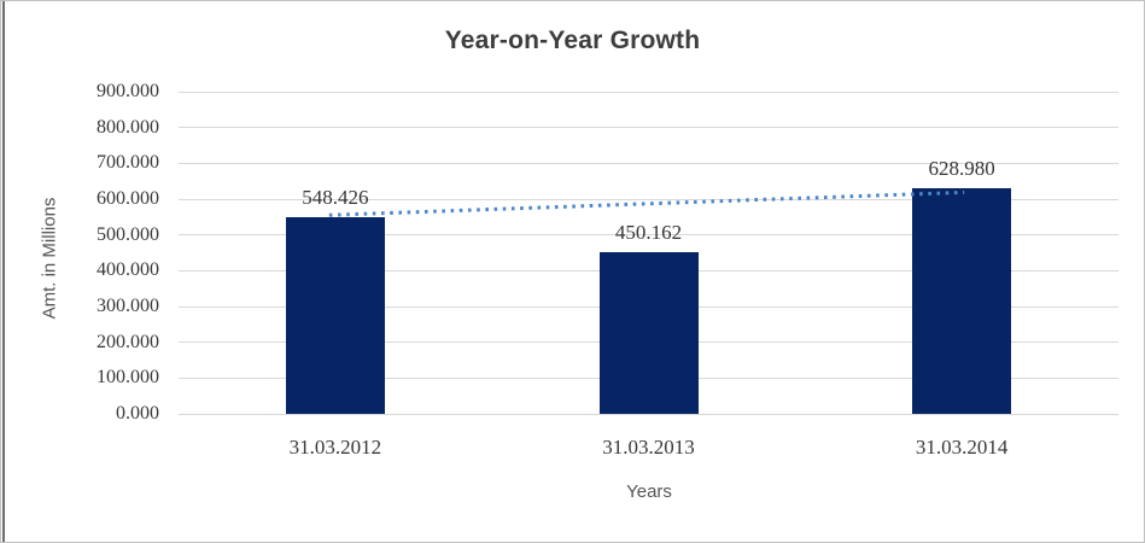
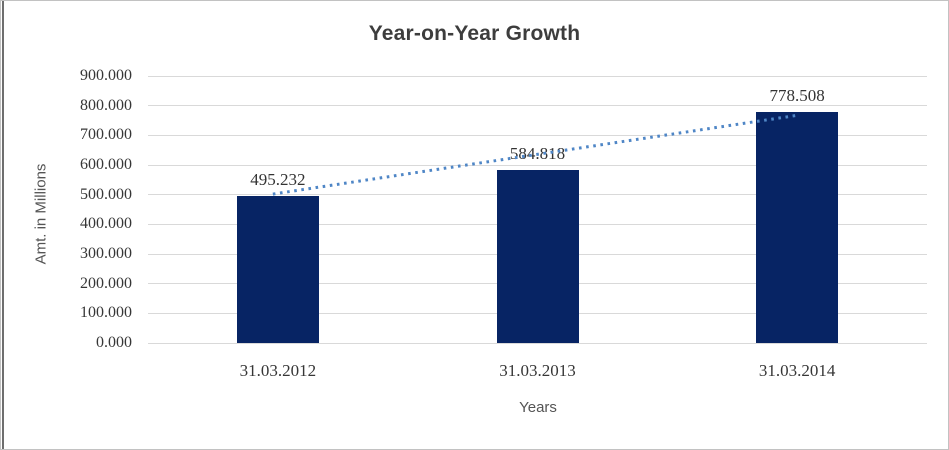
31.03.2012: 548.426 -> 495.232
31.03.2013: 450.162 -> 584.818
31.03.2014: 628.980 -> 778.508
